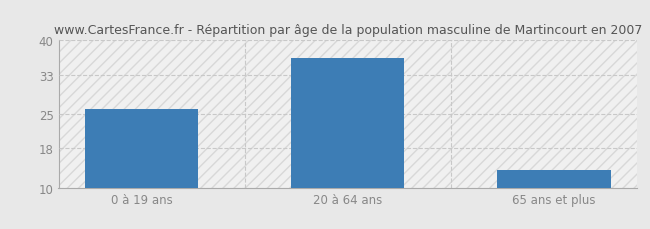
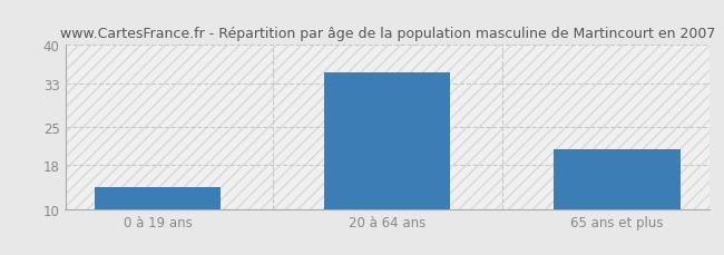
0 à 19 ans: 26.0 -> 14.0
20 à 64 ans: 36.5 -> 35.0
65 ans et plus: 13.5 -> 21.0
